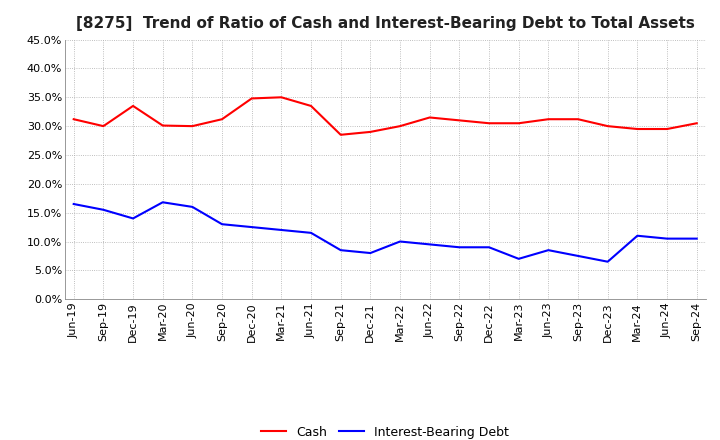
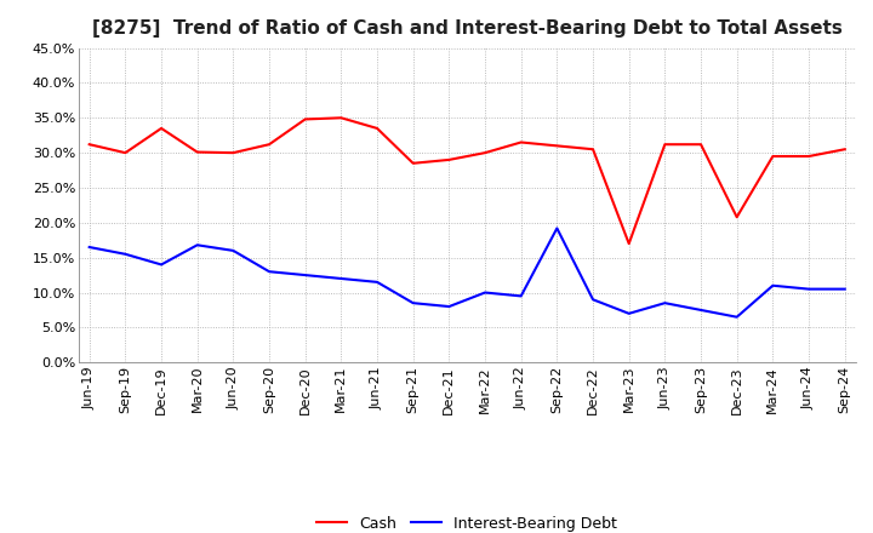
Interest-Bearing Debt/Sep-22: 9.0% -> 19.2%
Cash/Mar-23: 30.5% -> 17.0%
Cash/Dec-23: 30.0% -> 20.8%
